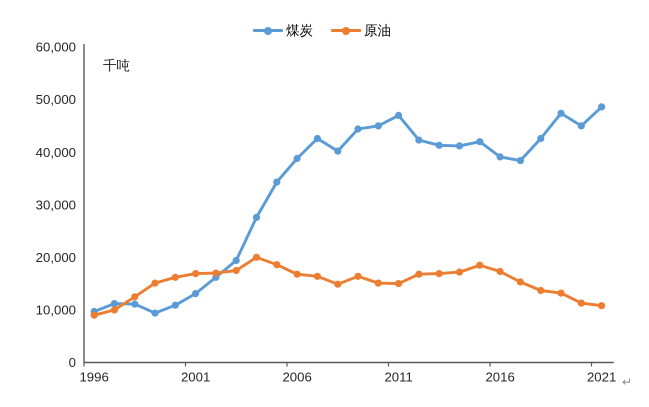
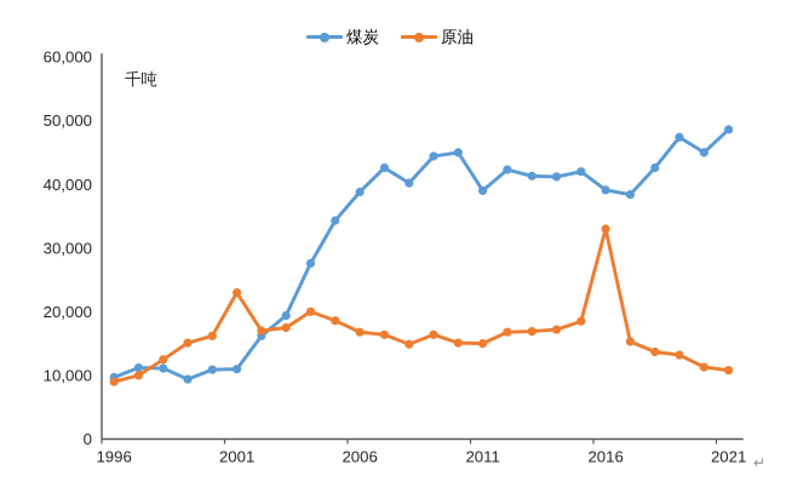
煤炭/2001: 13000 -> 11000
原油/2001: 17000 -> 23000
煤炭/2011: 47000 -> 39000
原油/2016: 17000 -> 33000
